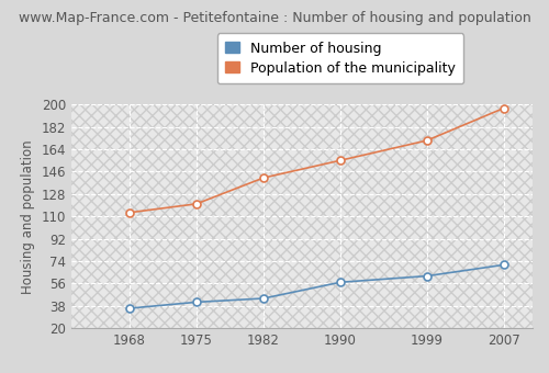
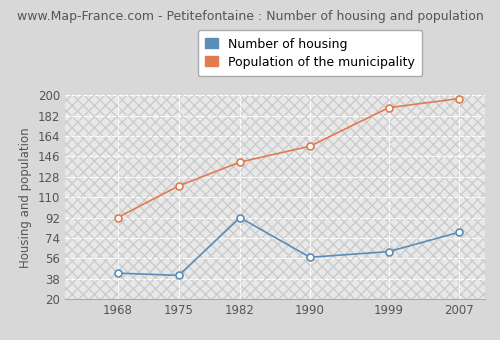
Number of housing/1968: 36 -> 43
Population of the municipality/1968: 113 -> 92
Number of housing/1982: 44 -> 92
Population of the municipality/1999: 171 -> 189
Number of housing/2007: 71 -> 79
